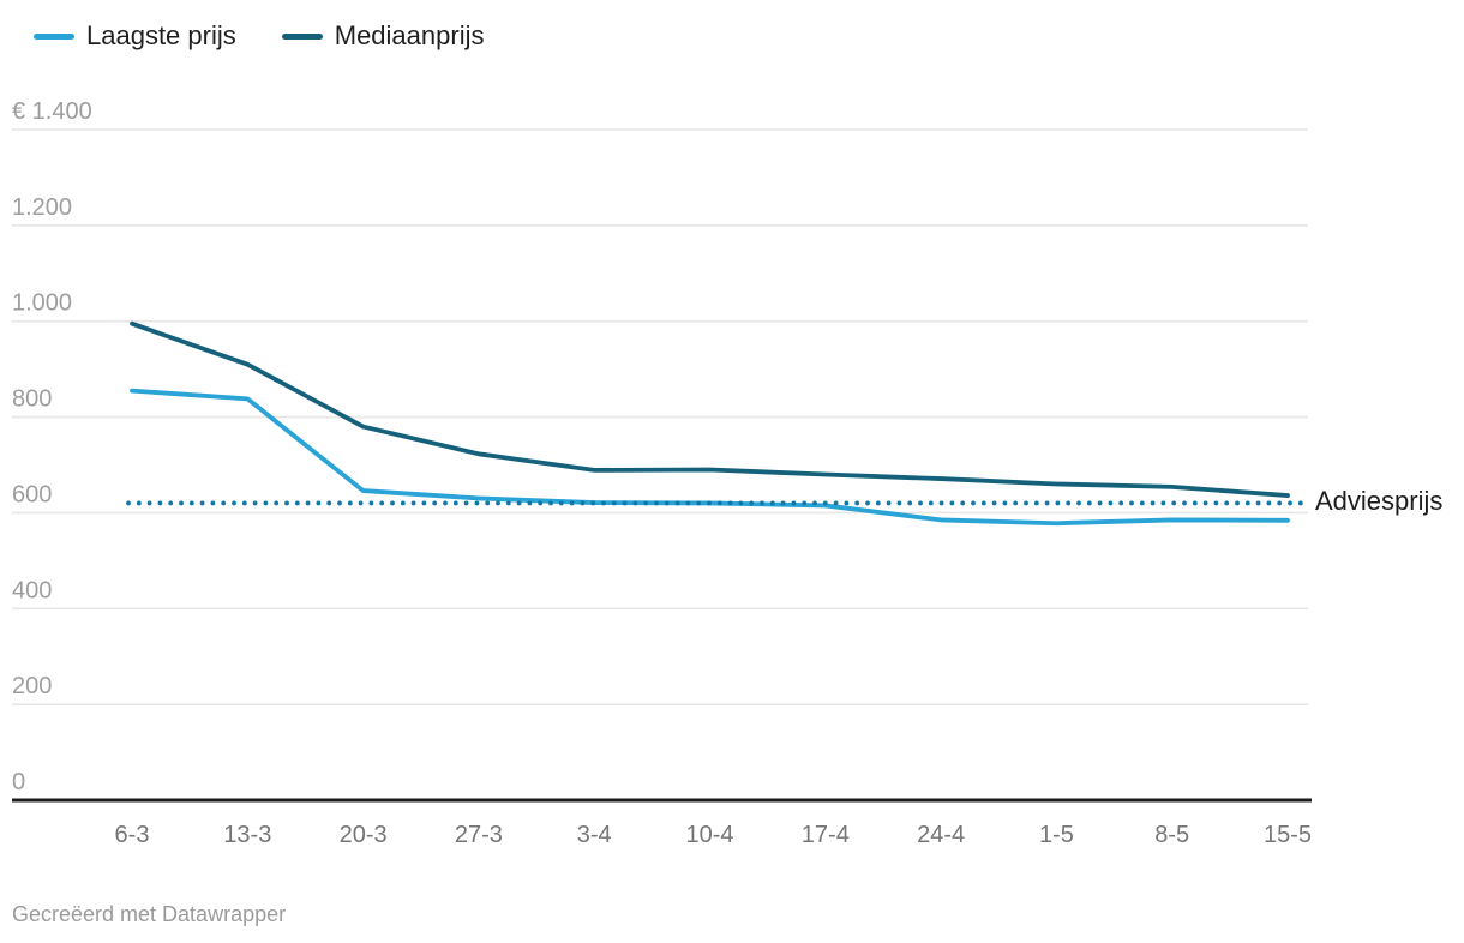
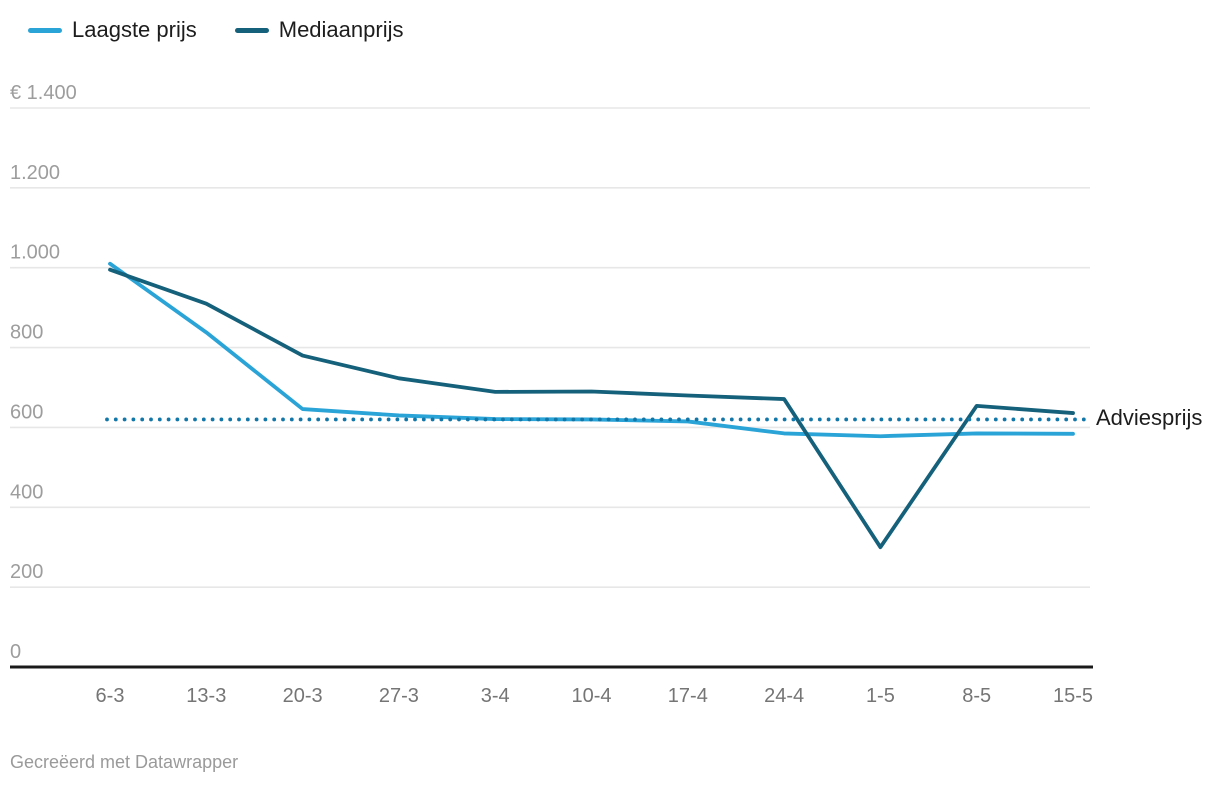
Laagste prijs/6-3: 860 -> 1010
Mediaanprijs/1-5: 660 -> 300
